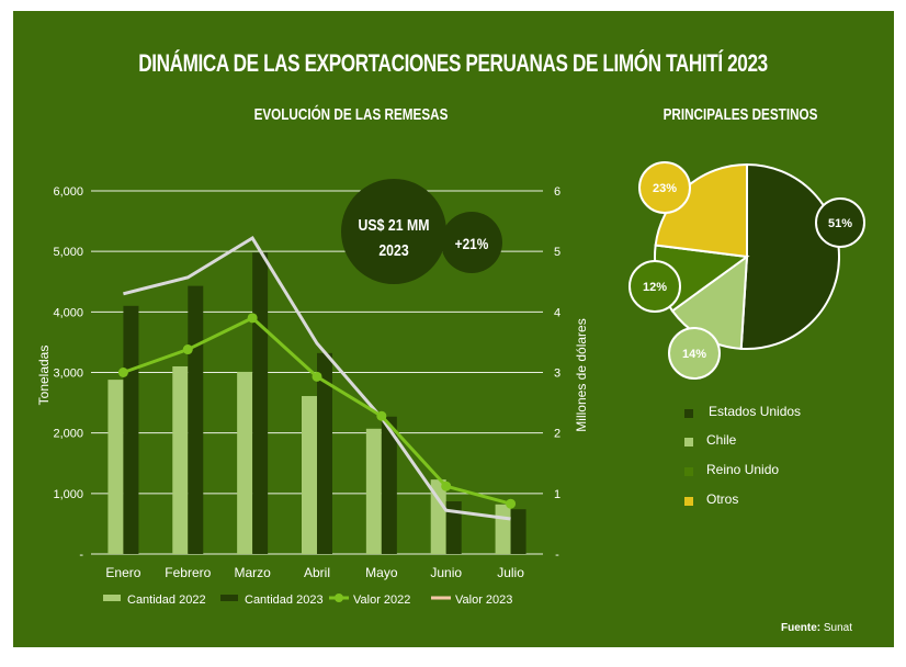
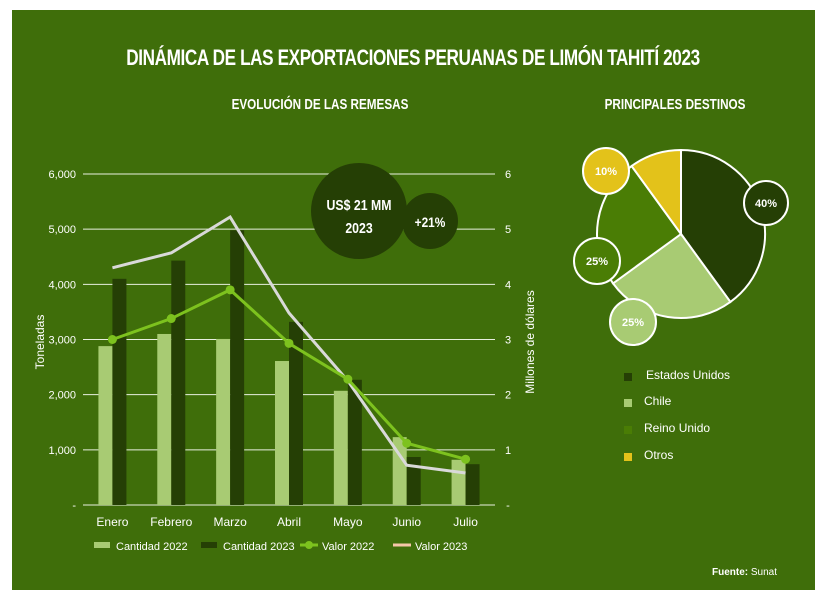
PRINCIPALES DESTINOS/Estados Unidos: 51% -> 40%
PRINCIPALES DESTINOS/Chile: 14% -> 25%
PRINCIPALES DESTINOS/Reino Unido: 12% -> 25%
PRINCIPALES DESTINOS/Otros: 23% -> 10%
